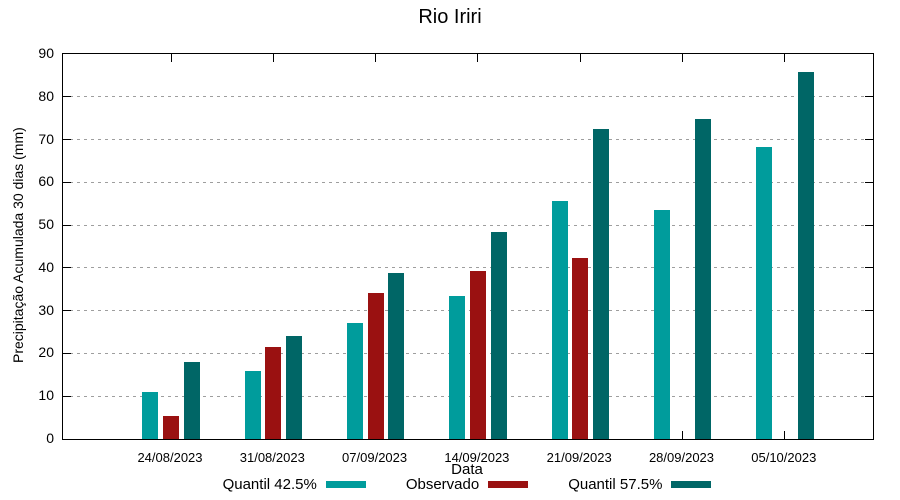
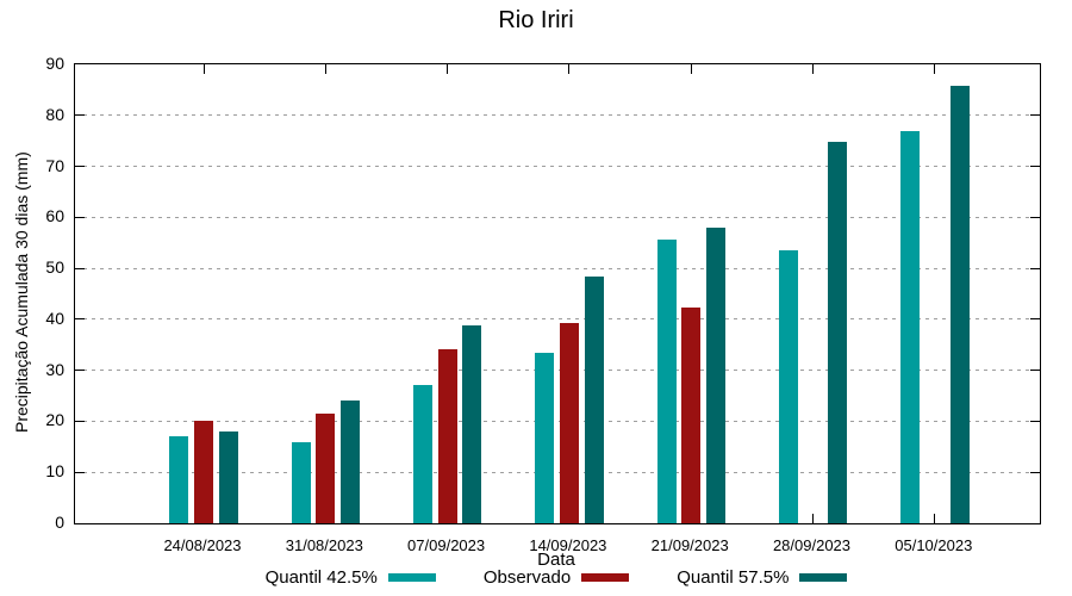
Quantil 42.5%/24/08/2023: 11 -> 17
Observado/24/08/2023: 5 -> 20
Quantil 57.5%/21/09/2023: 72 -> 58
Quantil 42.5%/05/10/2023: 68 -> 77
